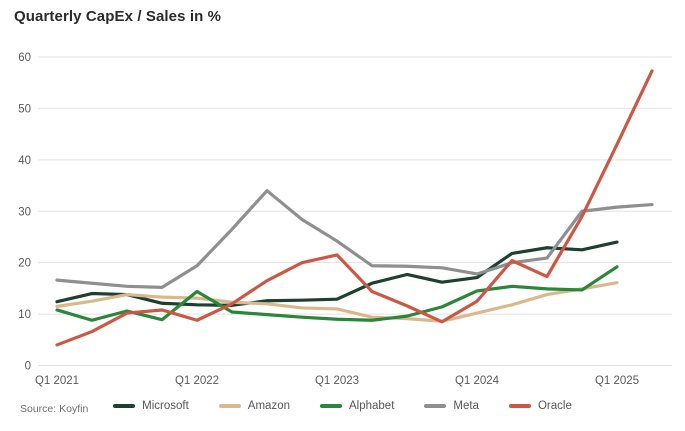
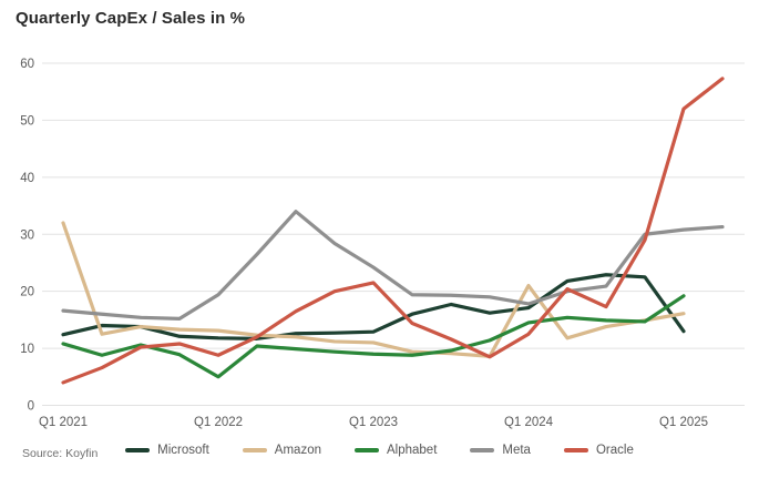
Amazon/Q1 2021: 12 -> 32
Alphabet/Q1 2022: 14 -> 5
Amazon/Q1 2024: 10 -> 21
Microsoft/Q1 2025: 24 -> 13
Oracle/Q1 2025: 43 -> 52
